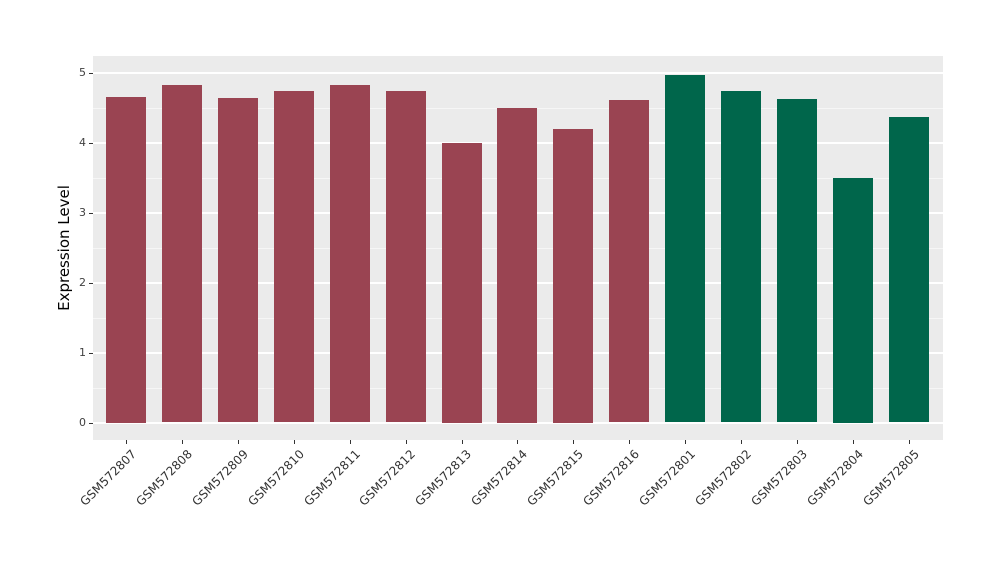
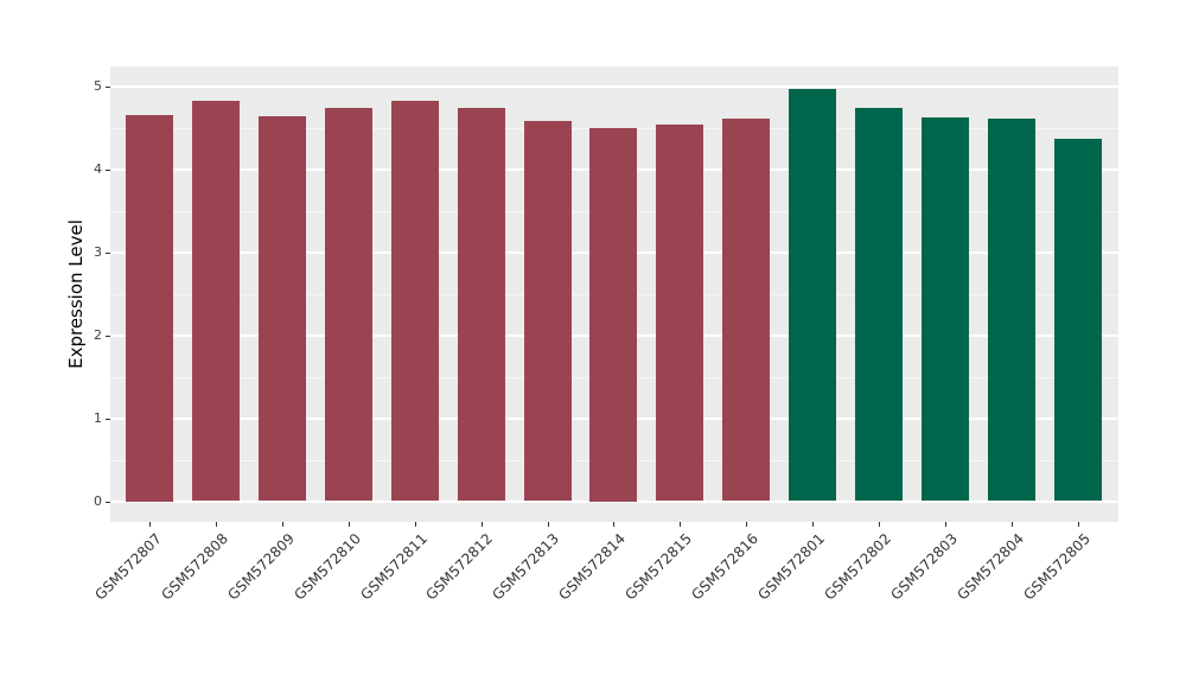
GSM572813: 4.0 -> 4.6
GSM572815: 4.2 -> 4.5
GSM572804: 3.5 -> 4.6
